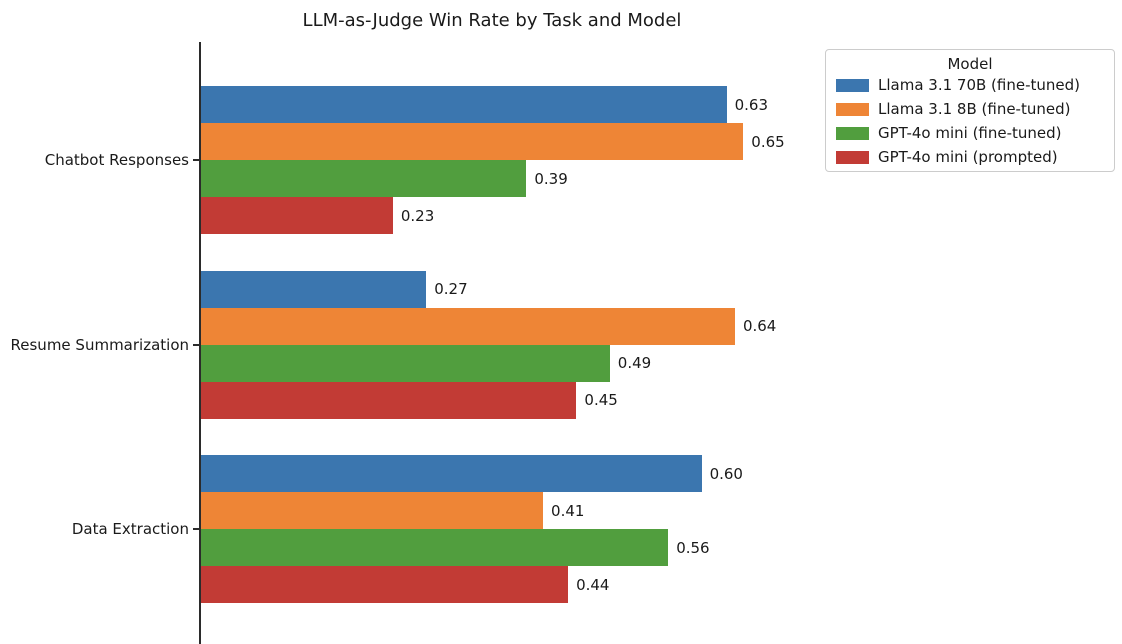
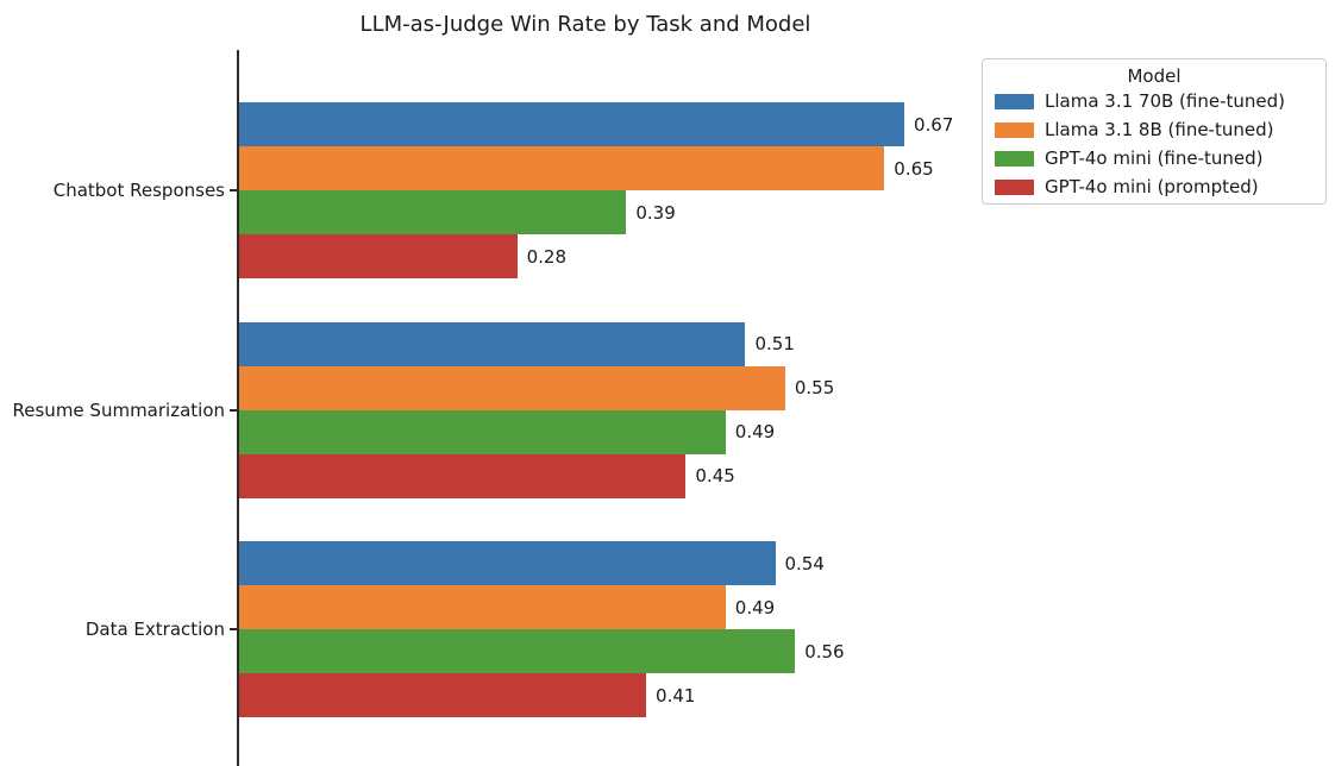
Llama 3.1 70B (fine-tuned)/Chatbot Responses: 0.63 -> 0.67
GPT-4o mini (prompted)/Chatbot Responses: 0.23 -> 0.28
Llama 3.1 70B (fine-tuned)/Resume Summarization: 0.27 -> 0.51
Llama 3.1 8B (fine-tuned)/Resume Summarization: 0.64 -> 0.55
Llama 3.1 70B (fine-tuned)/Data Extraction: 0.60 -> 0.54
Llama 3.1 8B (fine-tuned)/Data Extraction: 0.41 -> 0.49
GPT-4o mini (prompted)/Data Extraction: 0.44 -> 0.41
